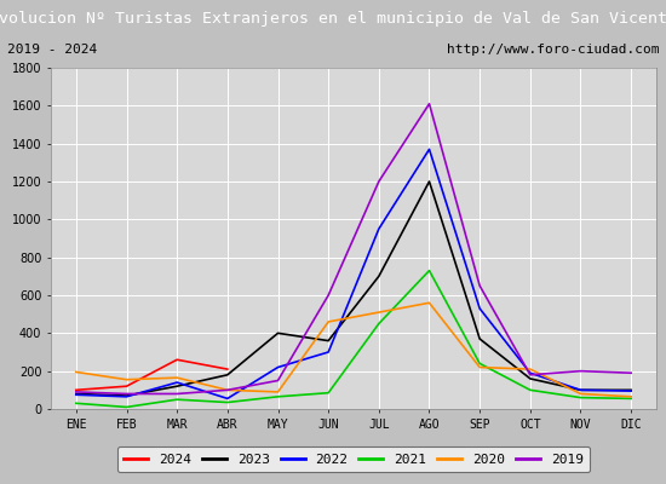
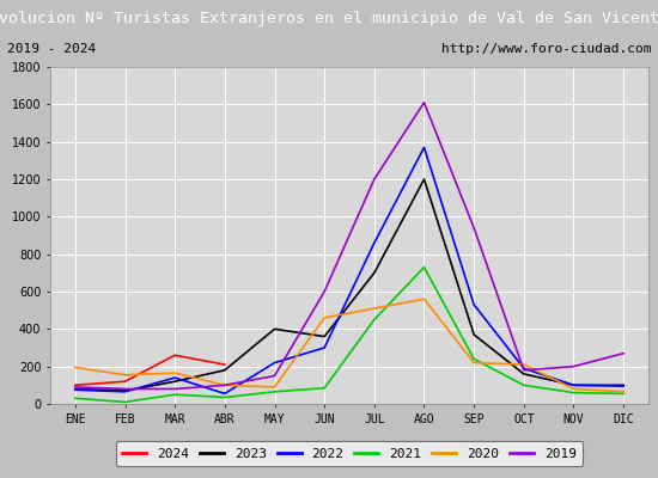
2022/JUL: 950 -> 860
2019/SEP: 650 -> 940
2019/DIC: 190 -> 270
